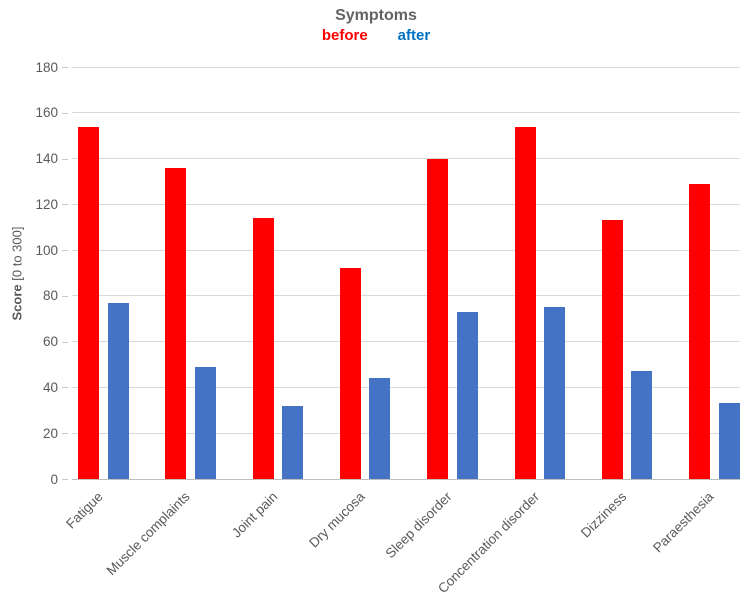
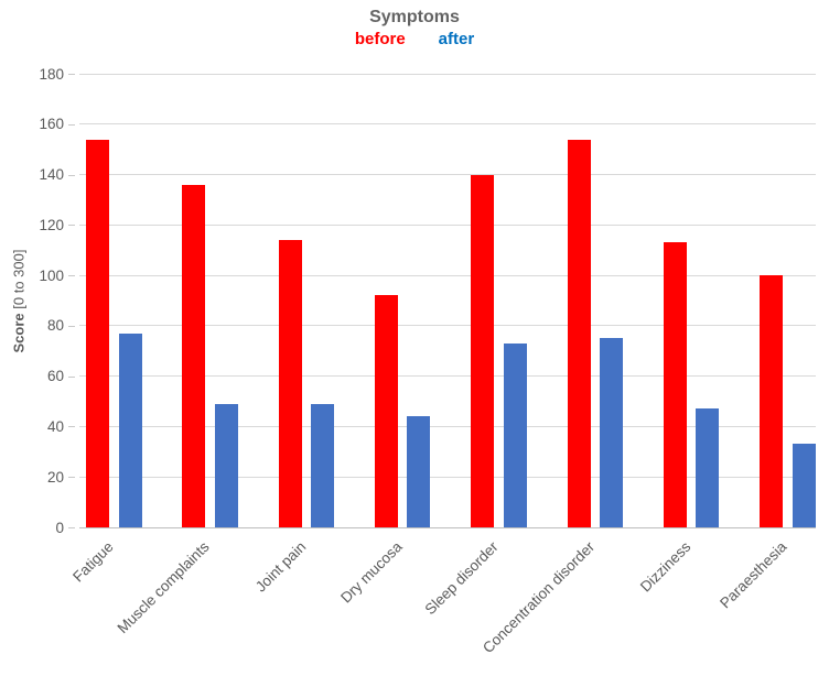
after/Joint pain: 32 -> 49
before/Paraesthesia: 129 -> 100
